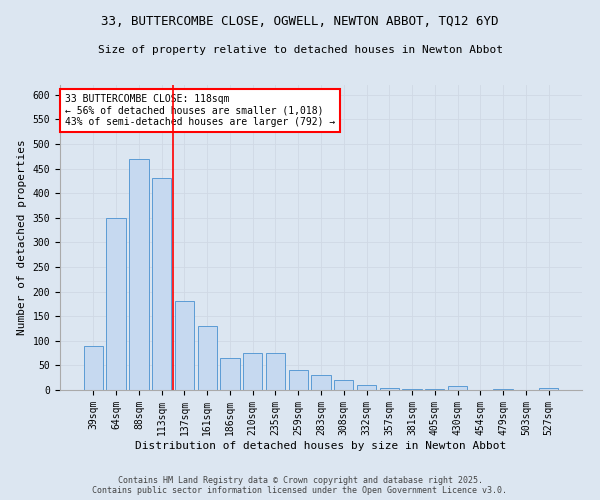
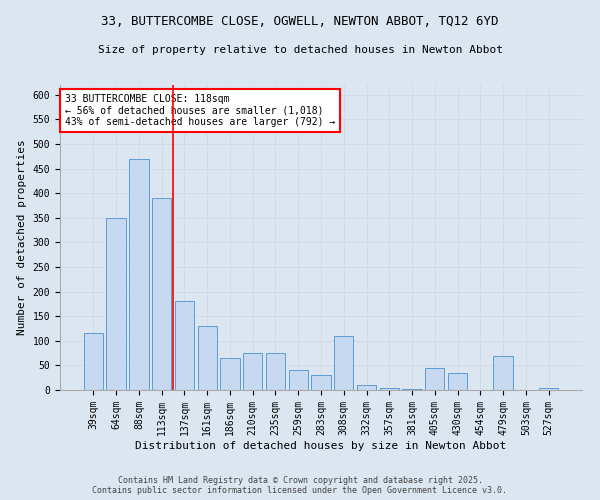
39sqm: 90 -> 115
113sqm: 430 -> 390
308sqm: 20 -> 110
405sqm: 2 -> 45
430sqm: 8 -> 35
479sqm: 3 -> 70
